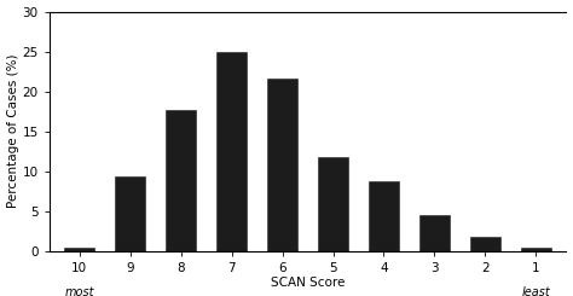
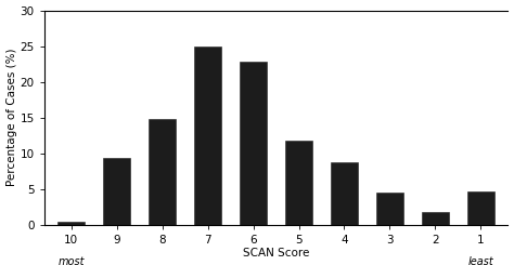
8: 17.6 -> 14.8
6: 21.6 -> 22.8
1: 0.4 -> 4.6
